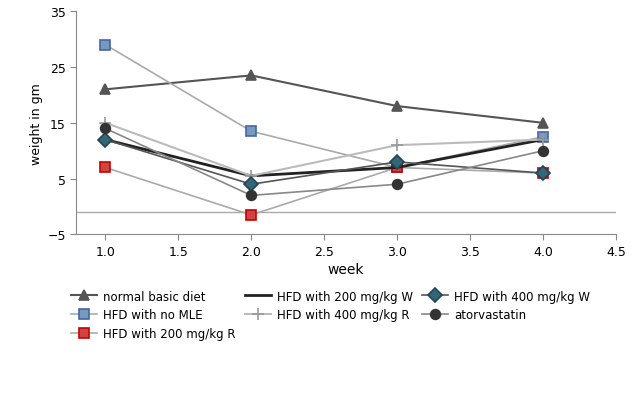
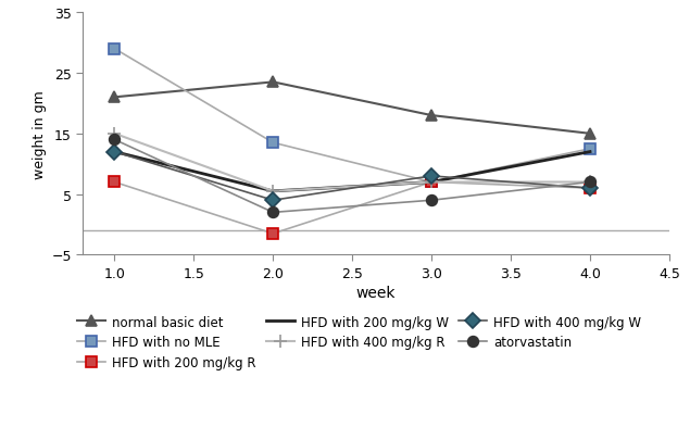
HFD with 400 mg/kg R/3.0: 11.0 -> 7.0
HFD with 400 mg/kg R/4.0: 12.0 -> 7.0
atorvastatin/4.0: 10 -> 7
